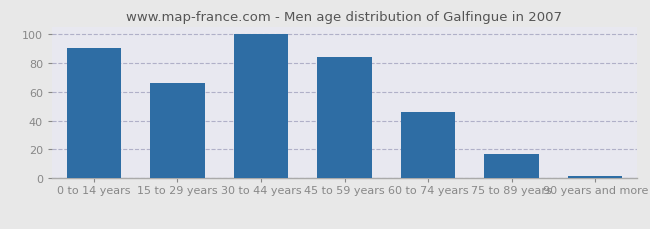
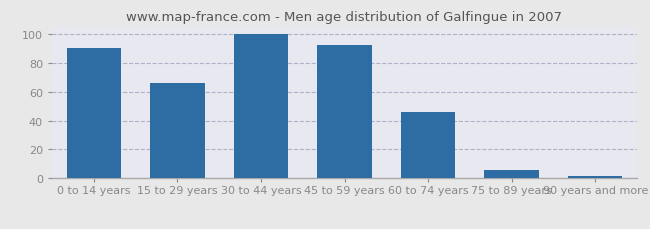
45 to 59 years: 84 -> 92
75 to 89 years: 17 -> 6
